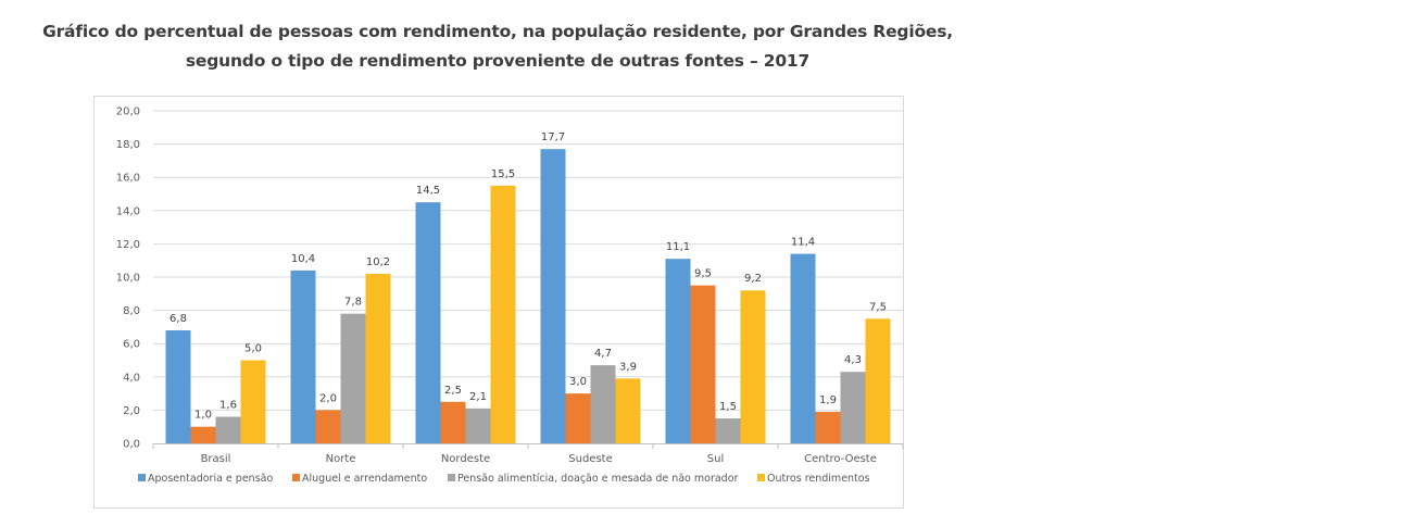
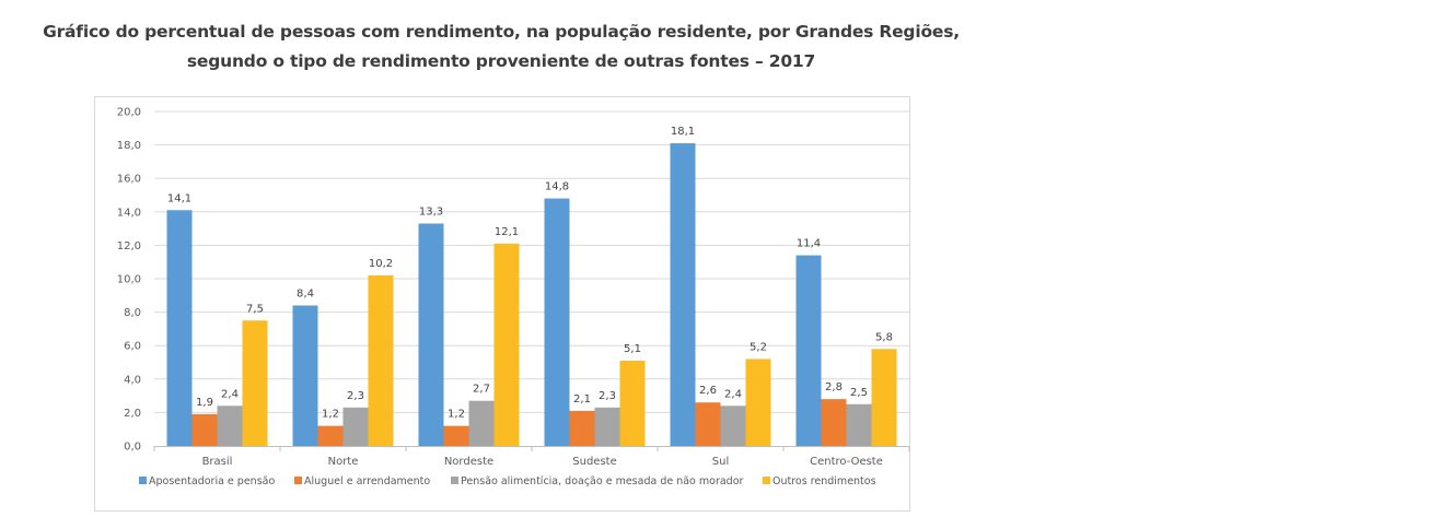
Aposentadoria e pensão/Brasil: 6,8 -> 14,1
Aluguel e arrendamento/Brasil: 1,0 -> 1,9
Pensão alimentícia, doação e mesada de não morador/Brasil: 1,6 -> 2,4
Outros rendimentos/Brasil: 5,0 -> 7,5
Aposentadoria e pensão/Norte: 10,4 -> 8,4
Aluguel e arrendamento/Norte: 2,0 -> 1,2
Pensão alimentícia, doação e mesada de não morador/Norte: 7,8 -> 2,3
Aposentadoria e pensão/Nordeste: 14,5 -> 13,3
Aluguel e arrendamento/Nordeste: 2,5 -> 1,2
Pensão alimentícia, doação e mesada de não morador/Nordeste: 2,1 -> 2,7
Outros rendimentos/Nordeste: 15,5 -> 12,1
Aposentadoria e pensão/Sudeste: 17,7 -> 14,8
Aluguel e arrendamento/Sudeste: 3,0 -> 2,1
Pensão alimentícia, doação e mesada de não morador/Sudeste: 4,7 -> 2,3
Outros rendimentos/Sudeste: 3,9 -> 5,1
Aposentadoria e pensão/Sul: 11,1 -> 18,1
Aluguel e arrendamento/Sul: 9,5 -> 2,6
Pensão alimentícia, doação e mesada de não morador/Sul: 1,5 -> 2,4
Outros rendimentos/Sul: 9,2 -> 5,2
Aluguel e arrendamento/Centro-Oeste: 1,9 -> 2,8
Pensão alimentícia, doação e mesada de não morador/Centro-Oeste: 4,3 -> 2,5
Outros rendimentos/Centro-Oeste: 7,5 -> 5,8
